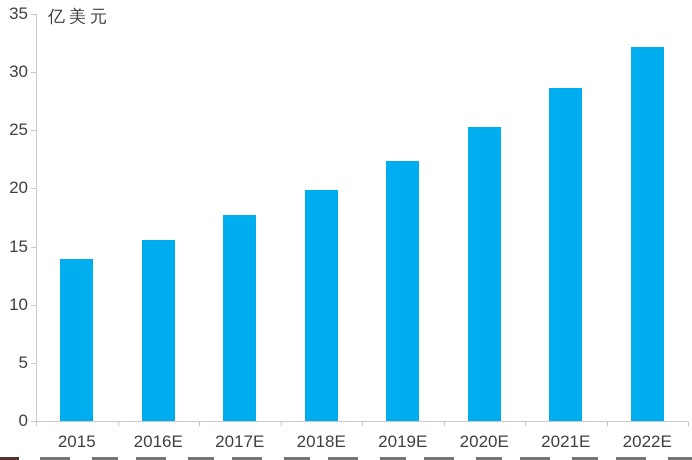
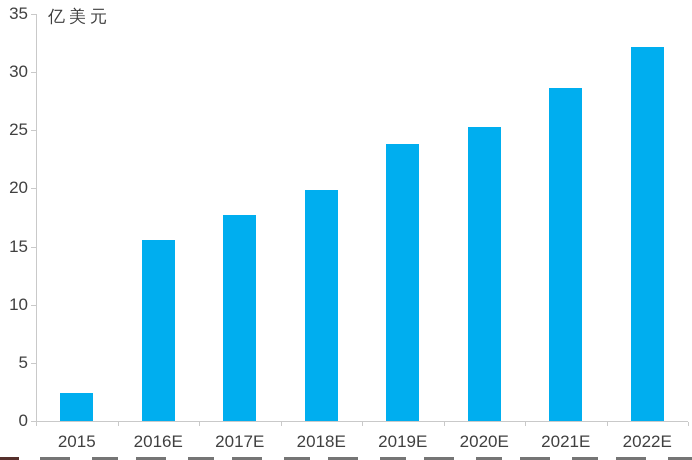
2015: 13.9 -> 2.4
2019E: 22.4 -> 23.8
